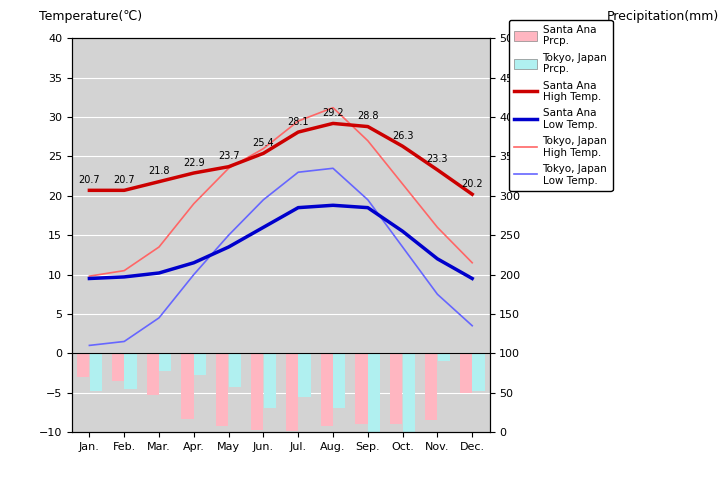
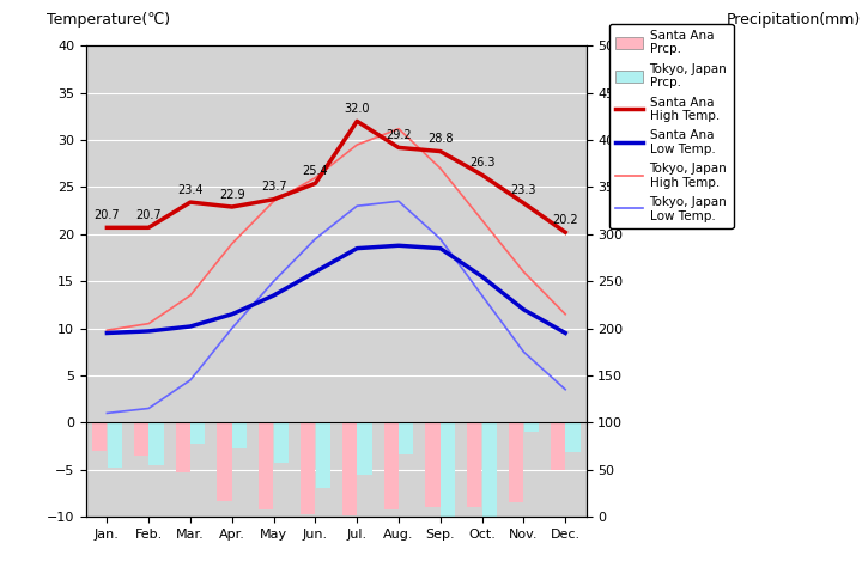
Santa Ana High Temp./Mar.: 21.8 -> 23.4
Santa Ana High Temp./Jul.: 28.1 -> 32.0
Tokyo, Japan Prcp./Aug.: -7.0 -> -3.4
Tokyo, Japan Prcp./Dec.: -4.8 -> -3.2
